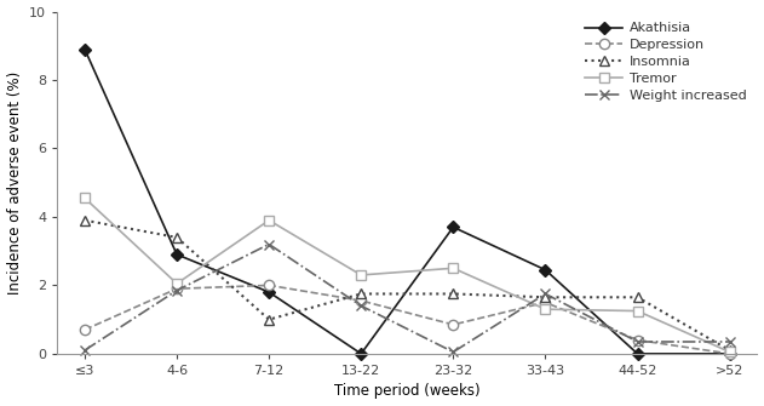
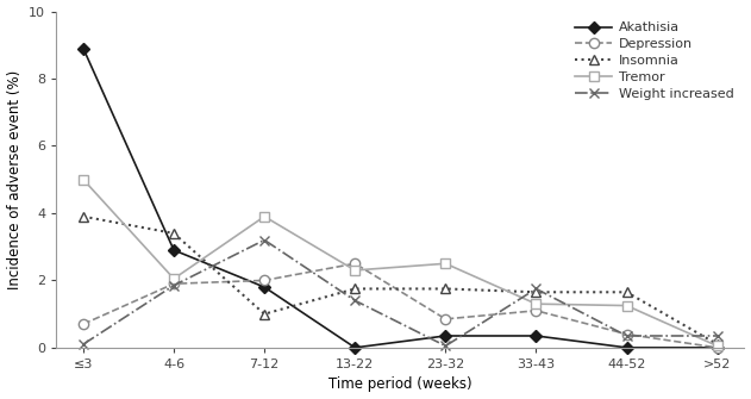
Tremor/≤3: 4.55 -> 5.00
Depression/13-22: 1.55 -> 2.50
Akathisia/23-32: 3.70 -> 0.35
Akathisia/33-43: 2.45 -> 0.35
Depression/33-43: 1.50 -> 1.10
